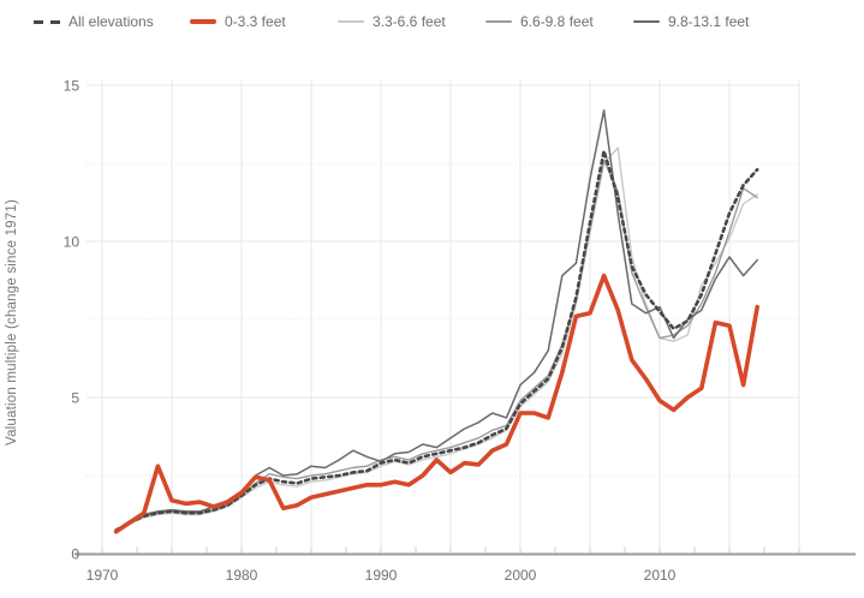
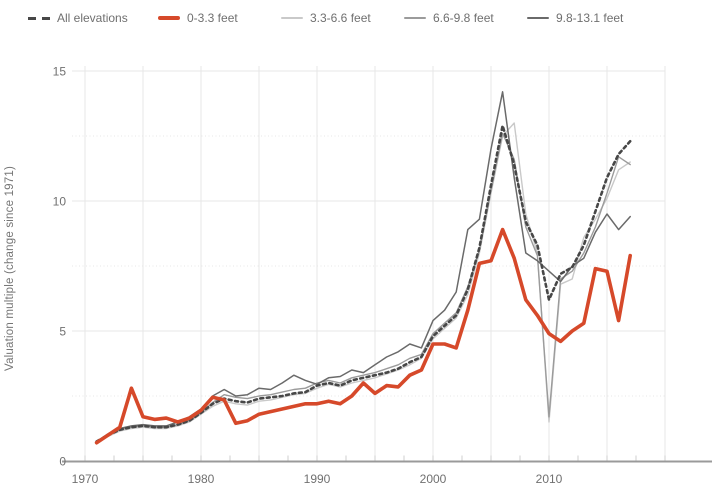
All elevations/2010: 7.8 -> 6.2
3.3-6.6 feet/2010: 6.9 -> 1.5
6.6-9.8 feet/2010: 6.9 -> 1.7
9.8-13.1 feet/2010: 7.9 -> 7.3
